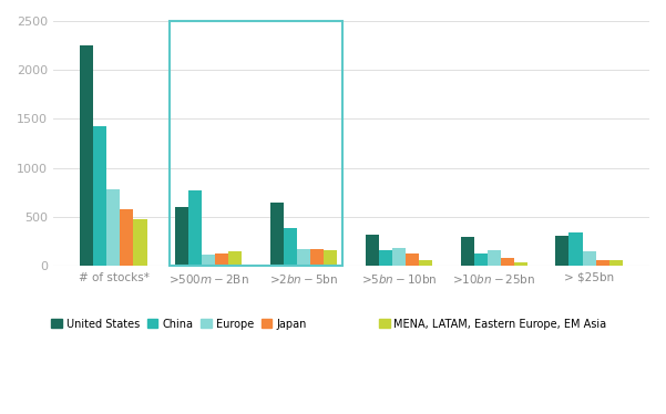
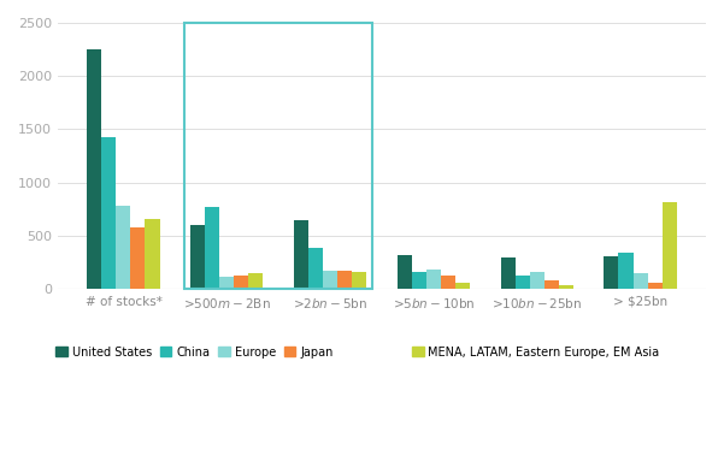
MENA, LATAM, Eastern Europe, EM Asia/# of stocks*: 480 -> 660
MENA, LATAM, Eastern Europe, EM Asia/> $25bn: 60 -> 820
